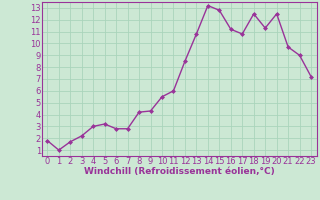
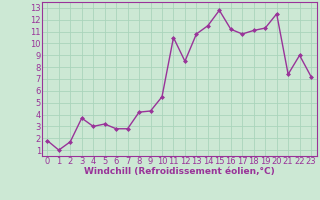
3: 2.2 -> 3.7
11: 6.0 -> 10.5
14: 13.2 -> 11.5
18: 12.5 -> 11.1
21: 9.7 -> 7.4
